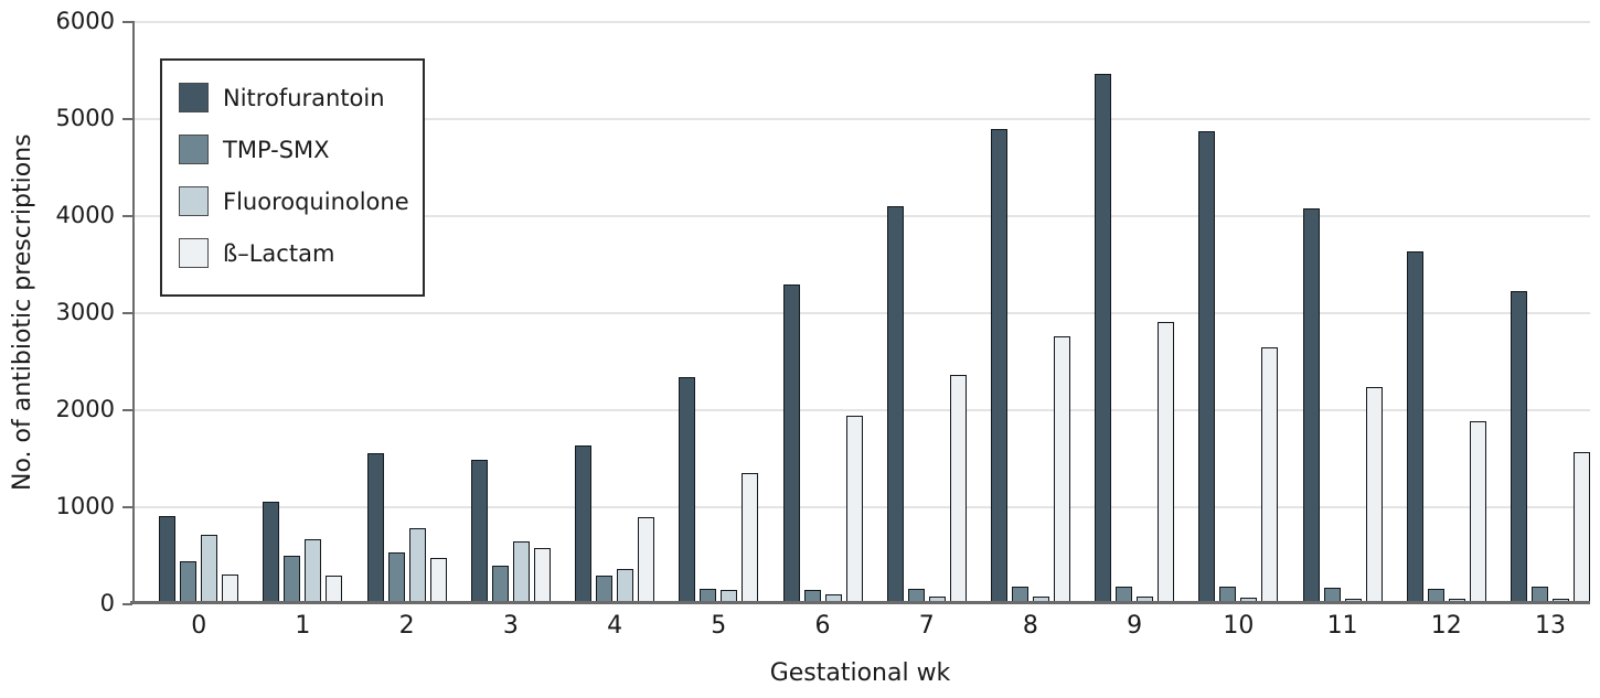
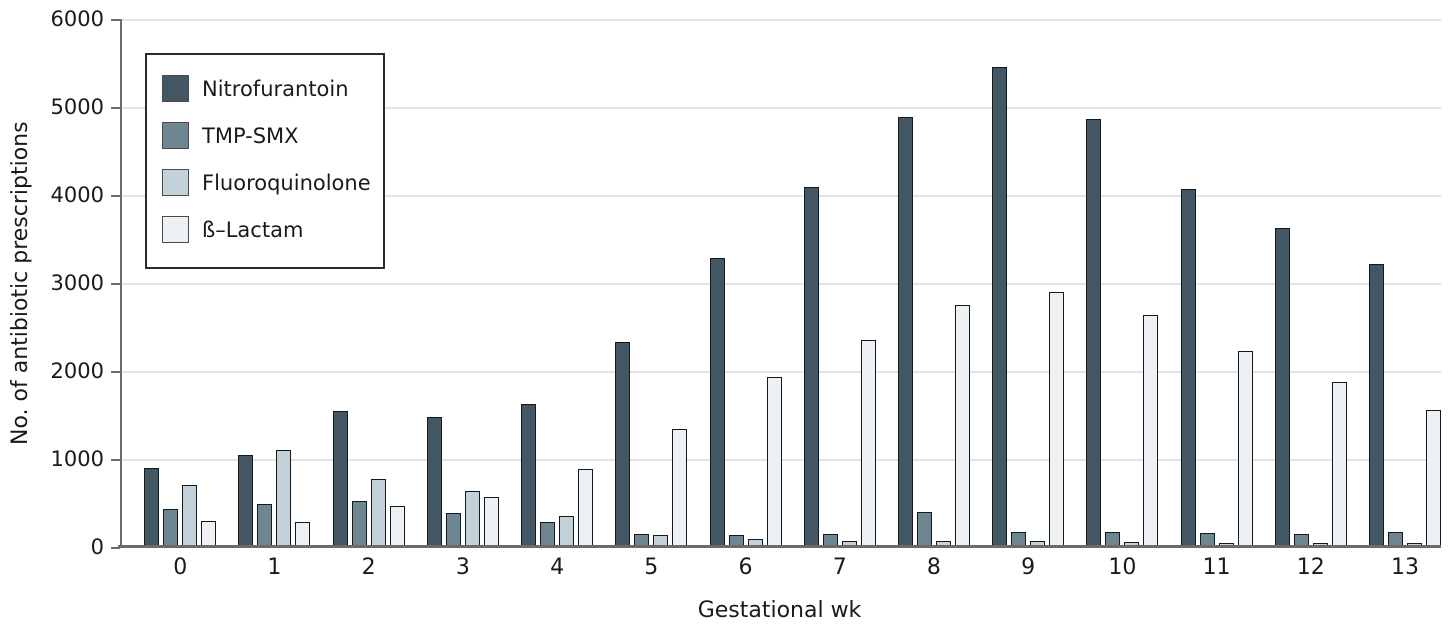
Fluoroquinolone/1: 700 -> 1100
TMP-SMX/8: 200 -> 400
